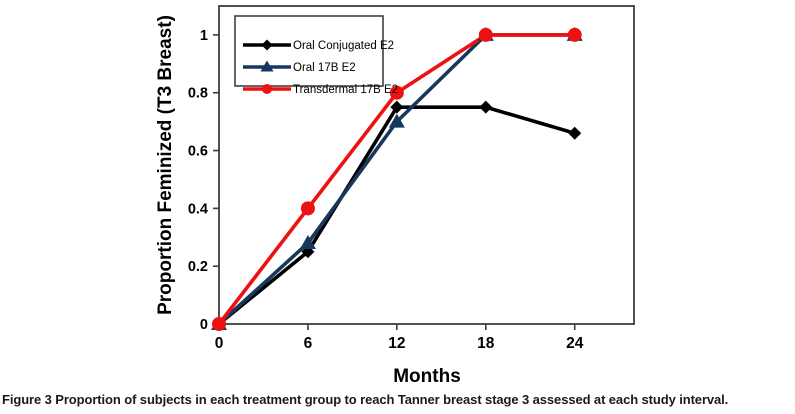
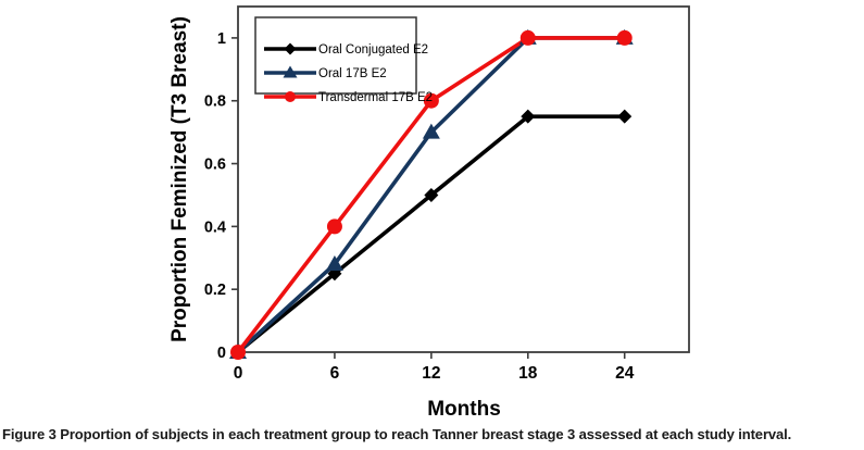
Oral Conjugated E2/12: 0.75 -> 0.50
Oral Conjugated E2/24: 0.66 -> 0.75
